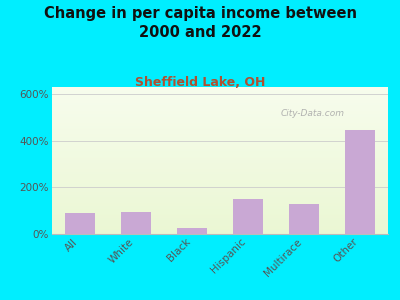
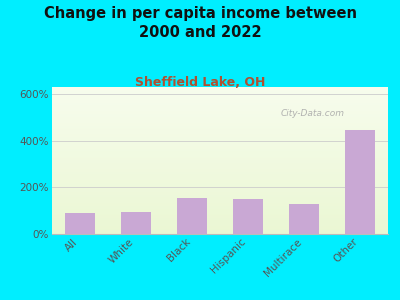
Black: 25% -> 155%
